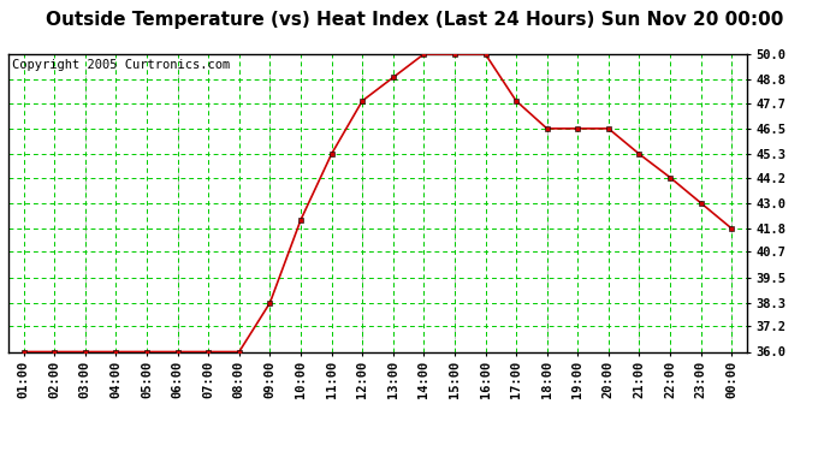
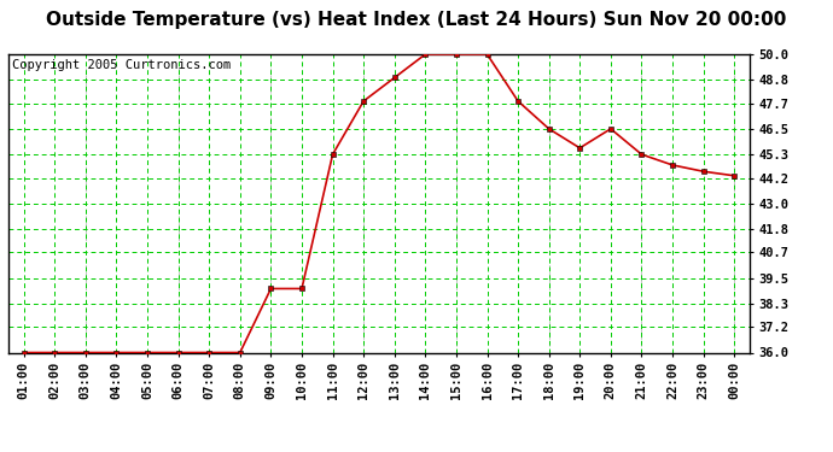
09:00: 38.3 -> 39.0
10:00: 42.2 -> 39.0
19:00: 46.5 -> 45.6
22:00: 44.2 -> 44.8
23:00: 43.0 -> 44.5
00:00: 41.8 -> 44.3
